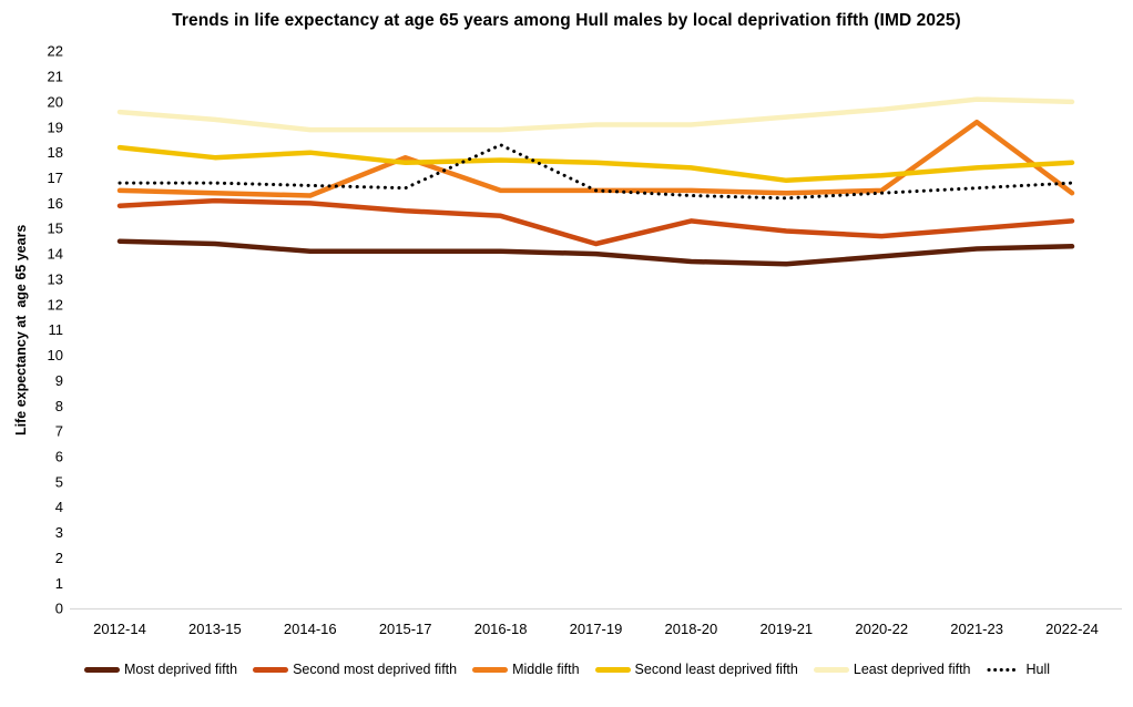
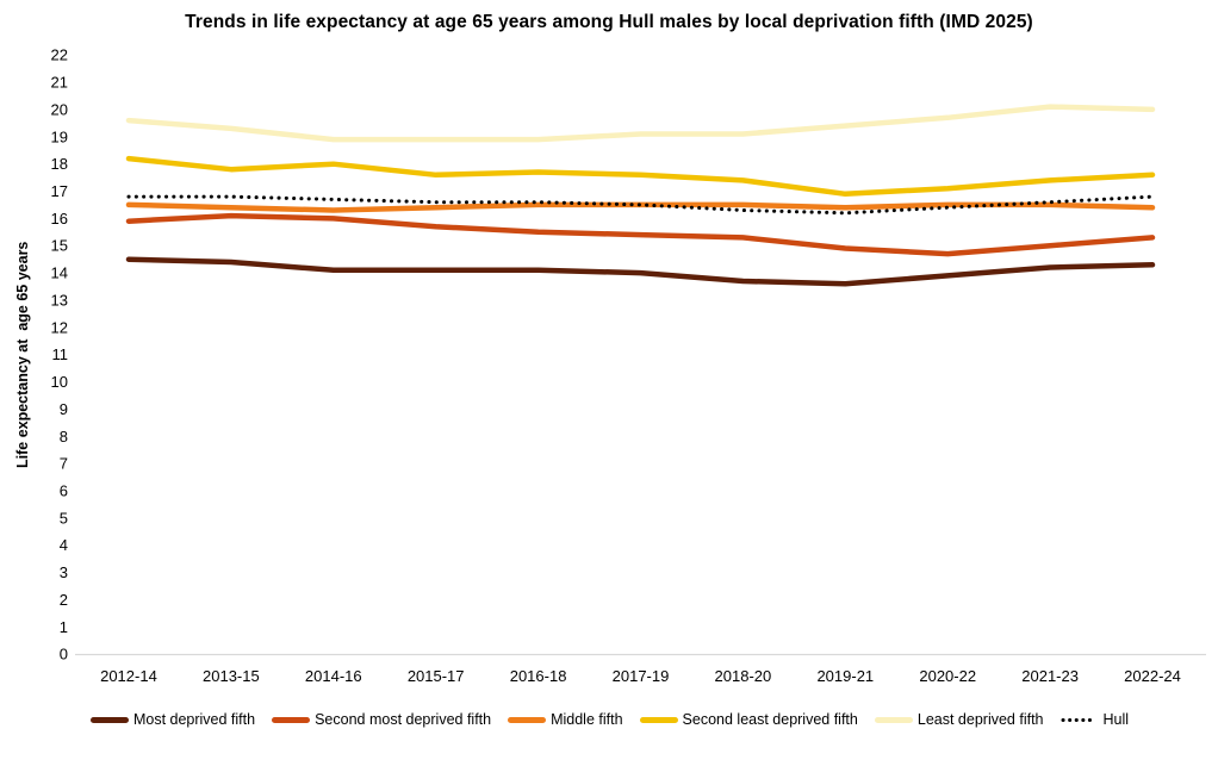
Middle fifth/2015-17: 17.8 -> 16.4
Hull/2016-18: 18.3 -> 16.6
Second most deprived fifth/2017-19: 14.4 -> 15.4
Middle fifth/2021-23: 19.2 -> 16.5
